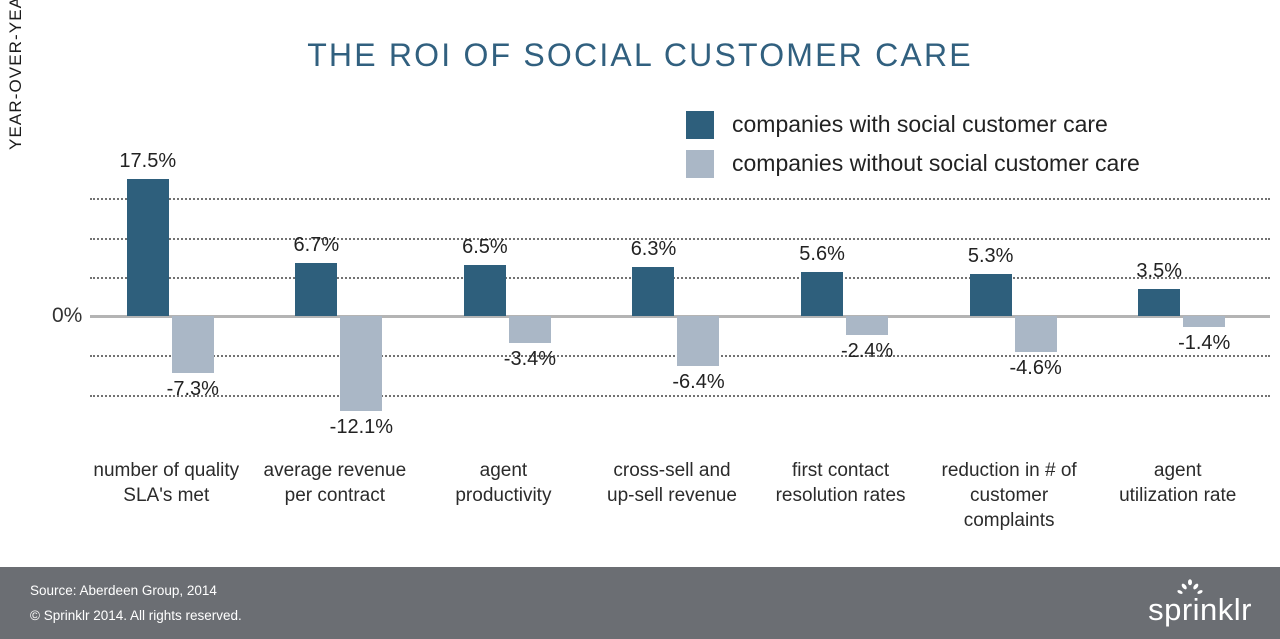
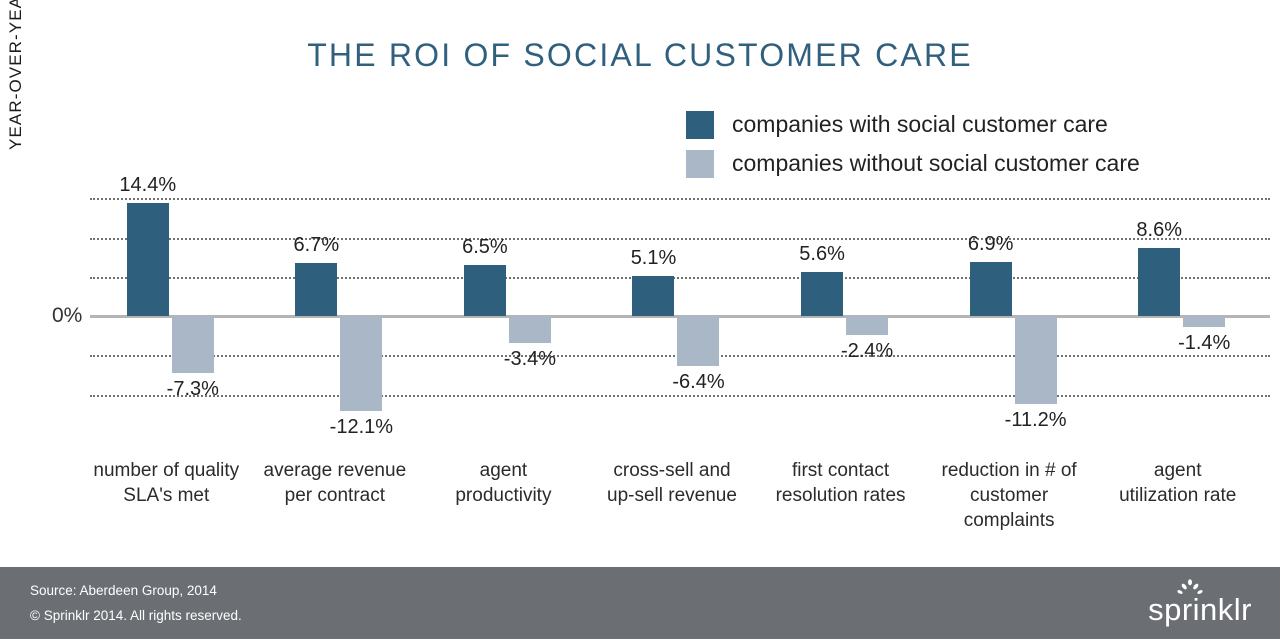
companies with social customer care/number of quality SLA's met: 17.5% -> 14.4%
companies with social customer care/cross-sell and up-sell revenue: 6.3% -> 5.1%
companies with social customer care/reduction in # of customer complaints: 5.3% -> 6.9%
companies without social customer care/reduction in # of customer complaints: -4.6% -> -11.2%
companies with social customer care/agent utilization rate: 3.5% -> 8.6%
